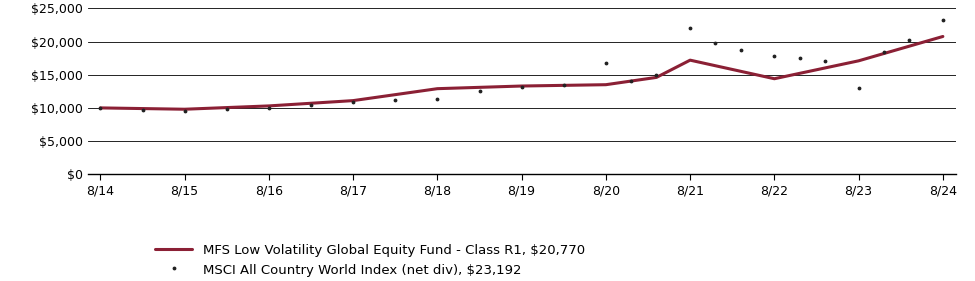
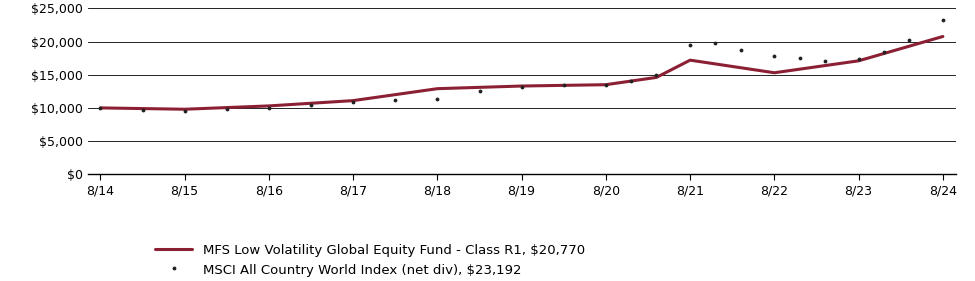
MSCI All Country World Index (net div), $23,192/8/20: $16,800 -> $13,500
MSCI All Country World Index (net div), $23,192/8/21: $22,000 -> $19,500
MFS Low Volatility Global Equity Fund - Class R1, $20,770/8/22: $14,400 -> $15,300
MSCI All Country World Index (net div), $23,192/8/23: $13,000 -> $17,300
